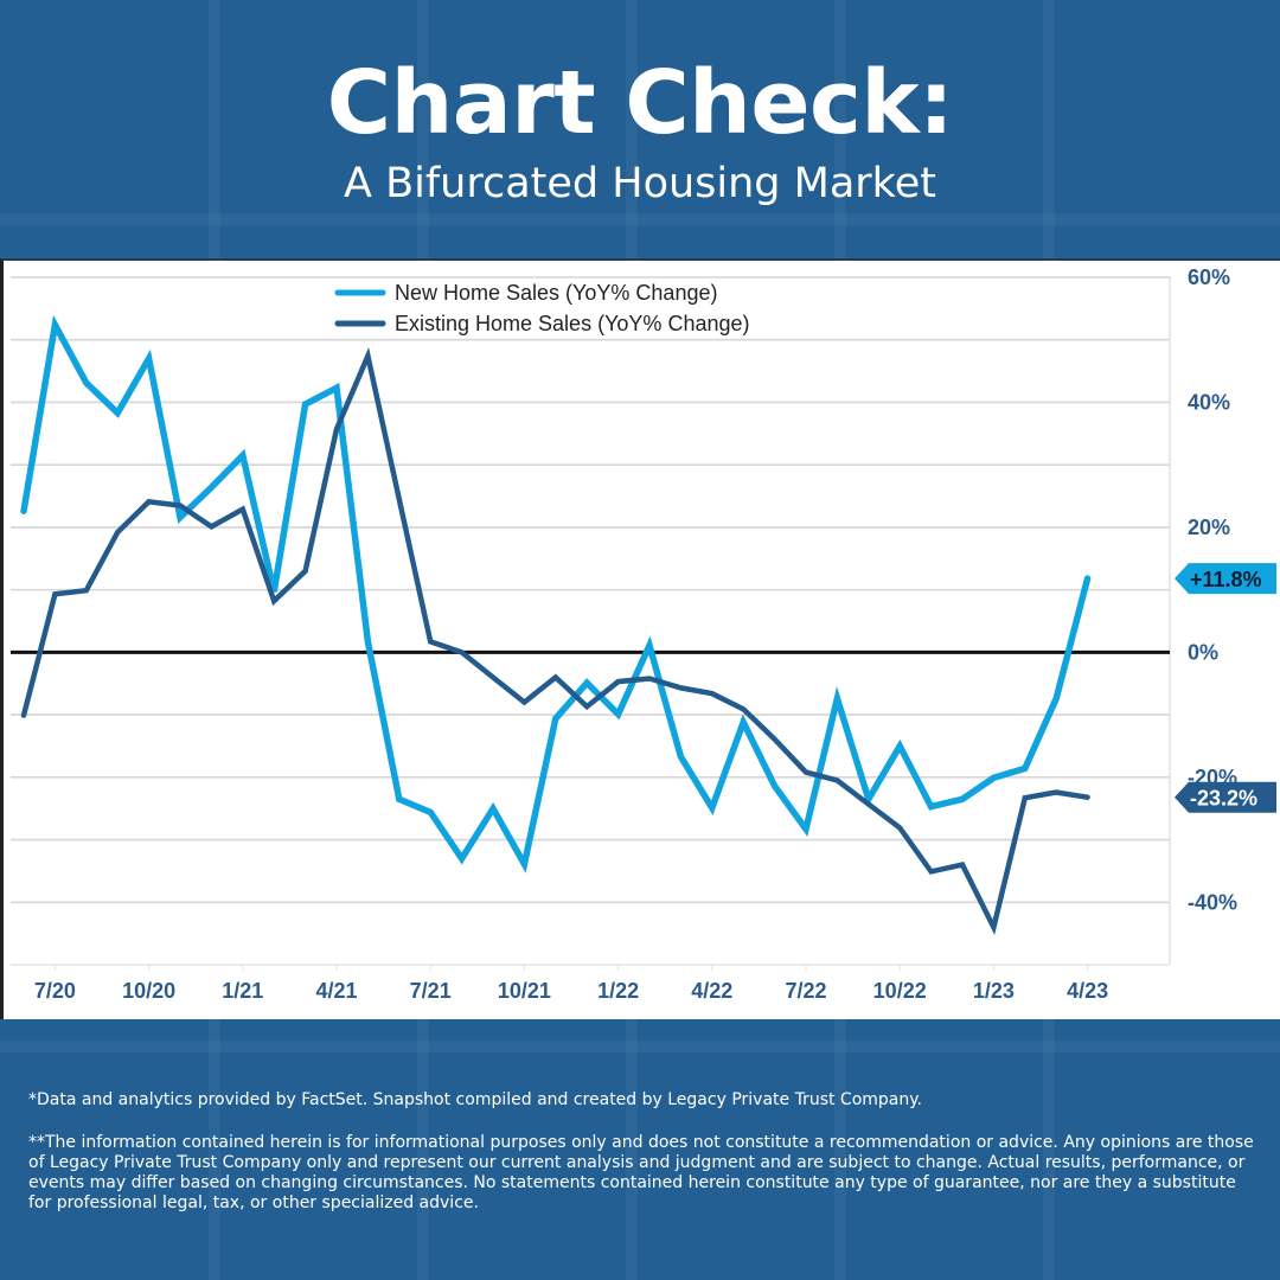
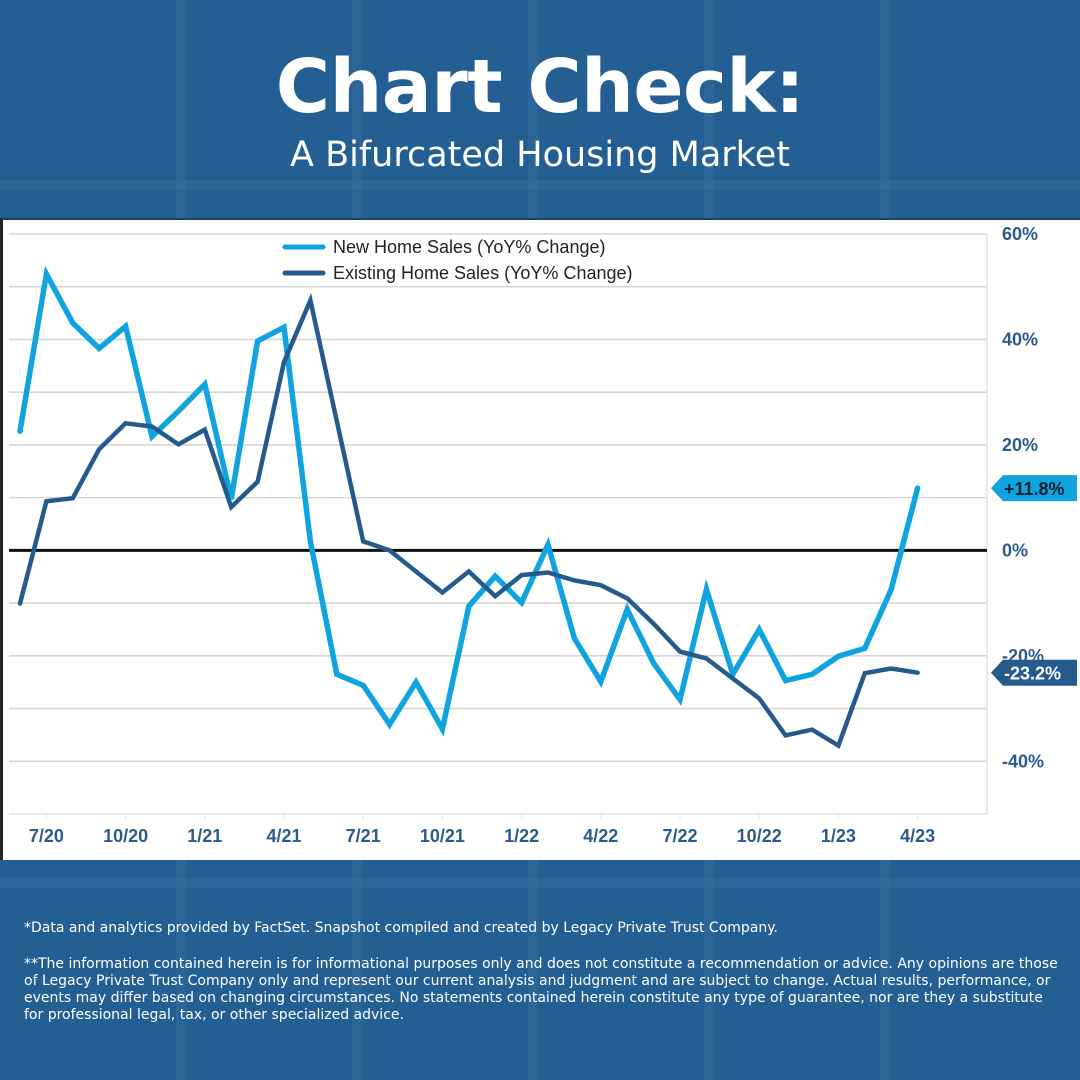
New Home Sales (YoY% Change)/10/20: 47% -> 42%
Existing Home Sales (YoY% Change)/1/23: -44% -> -37%
